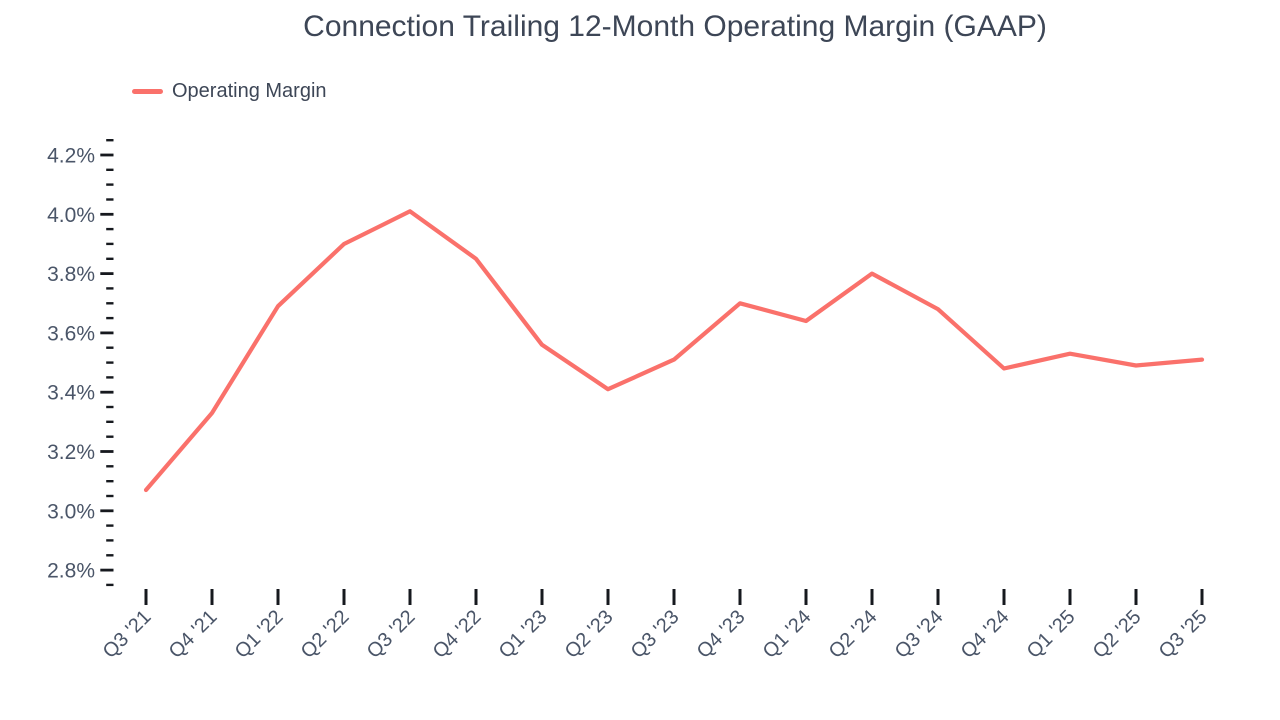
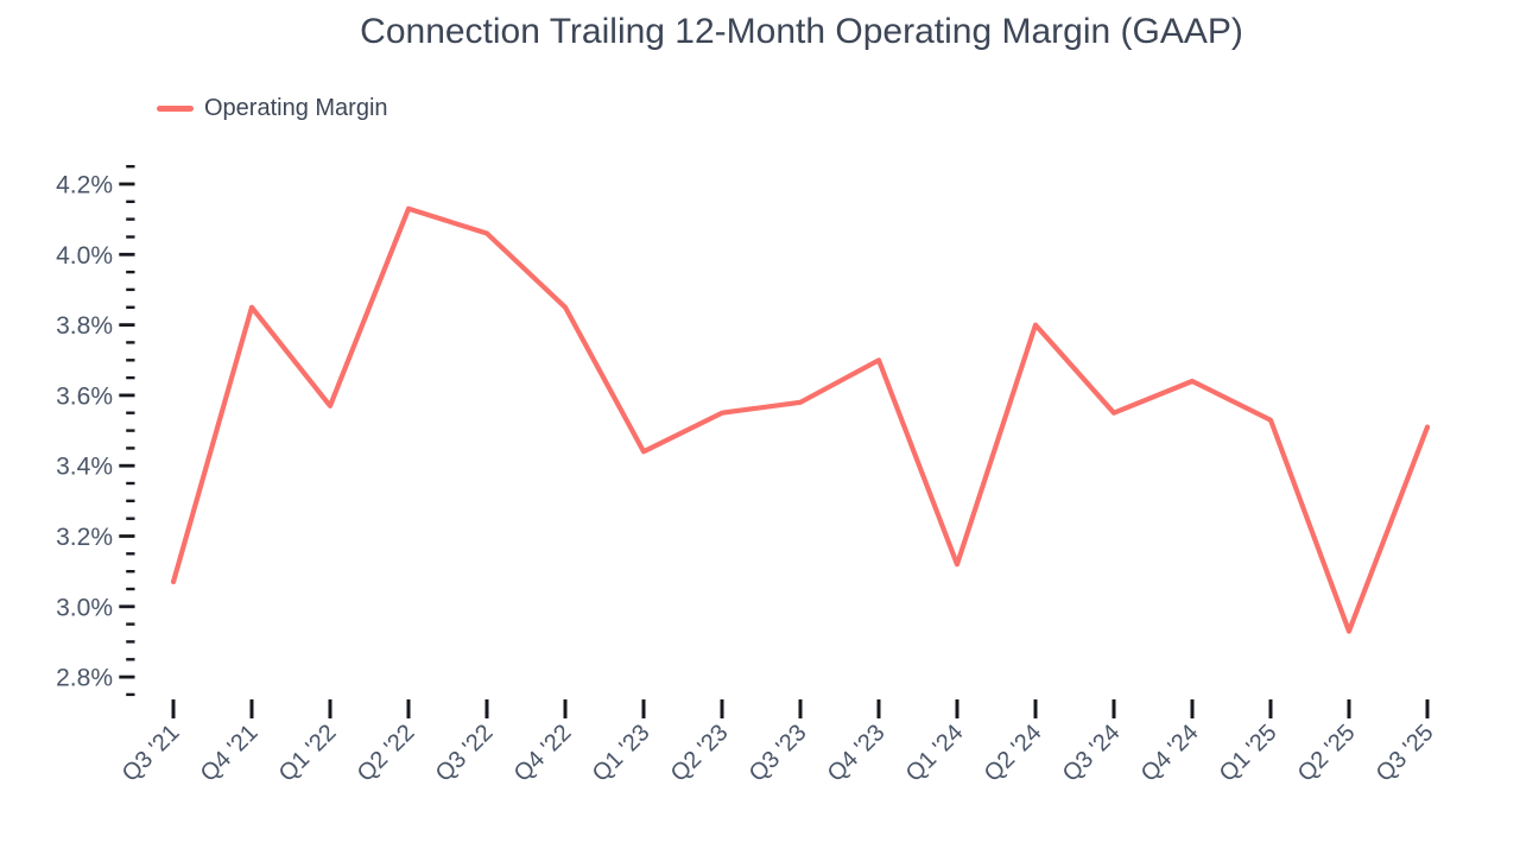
Q4 '21: 3.33% -> 3.85%
Q1 '22: 3.69% -> 3.57%
Q2 '22: 3.90% -> 4.13%
Q3 '22: 4.01% -> 4.06%
Q1 '23: 3.56% -> 3.44%
Q2 '23: 3.41% -> 3.55%
Q3 '23: 3.51% -> 3.58%
Q1 '24: 3.64% -> 3.12%
Q3 '24: 3.68% -> 3.55%
Q4 '24: 3.48% -> 3.64%
Q2 '25: 3.49% -> 2.93%
